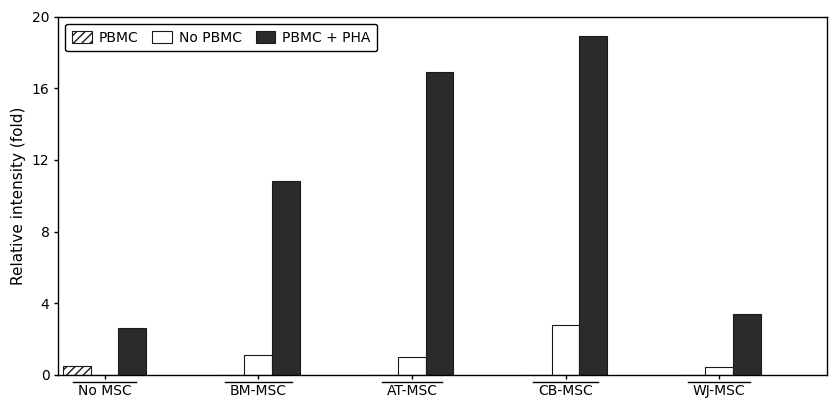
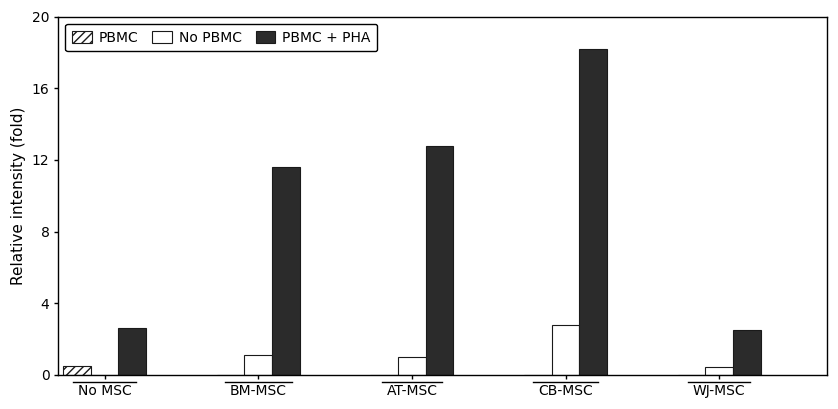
PBMC + PHA/BM-MSC: 10.8 -> 11.6
PBMC + PHA/AT-MSC: 16.9 -> 12.8
PBMC + PHA/CB-MSC: 18.9 -> 18.2
PBMC + PHA/WJ-MSC: 3.4 -> 2.5
